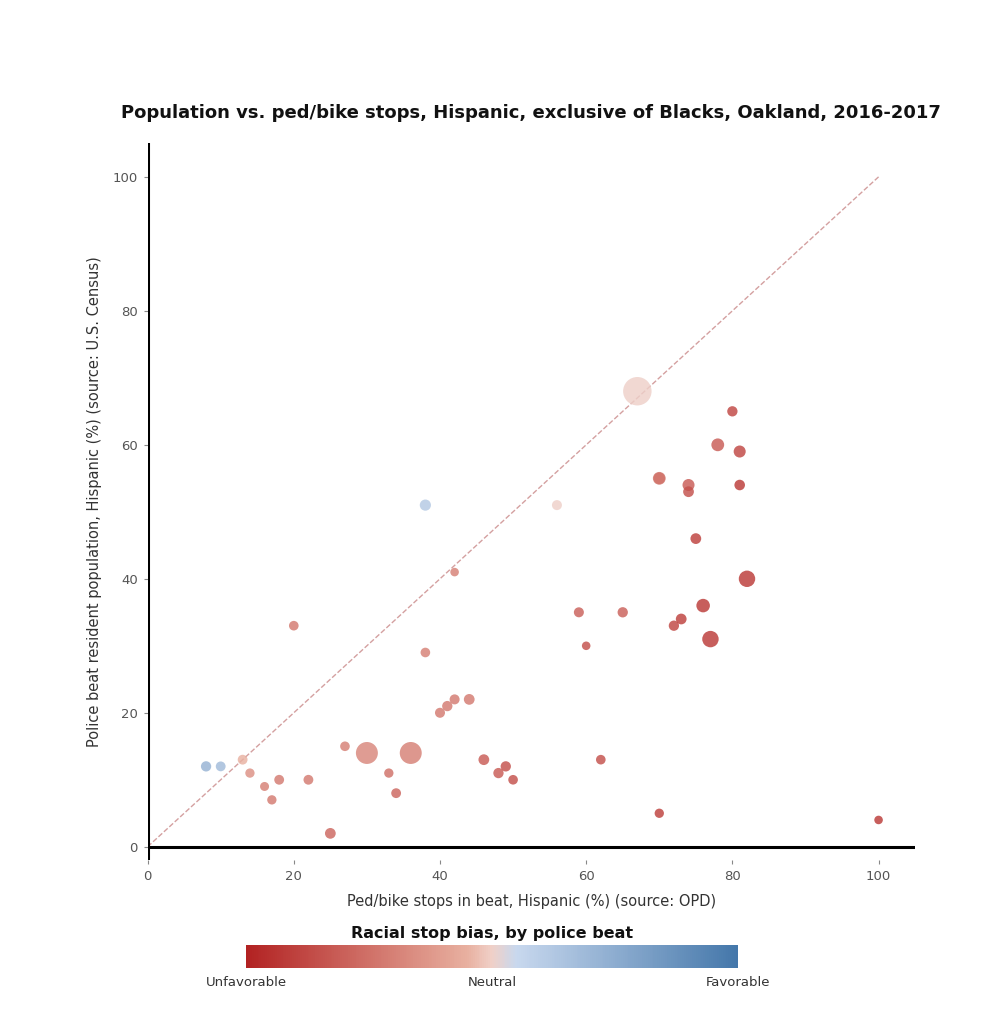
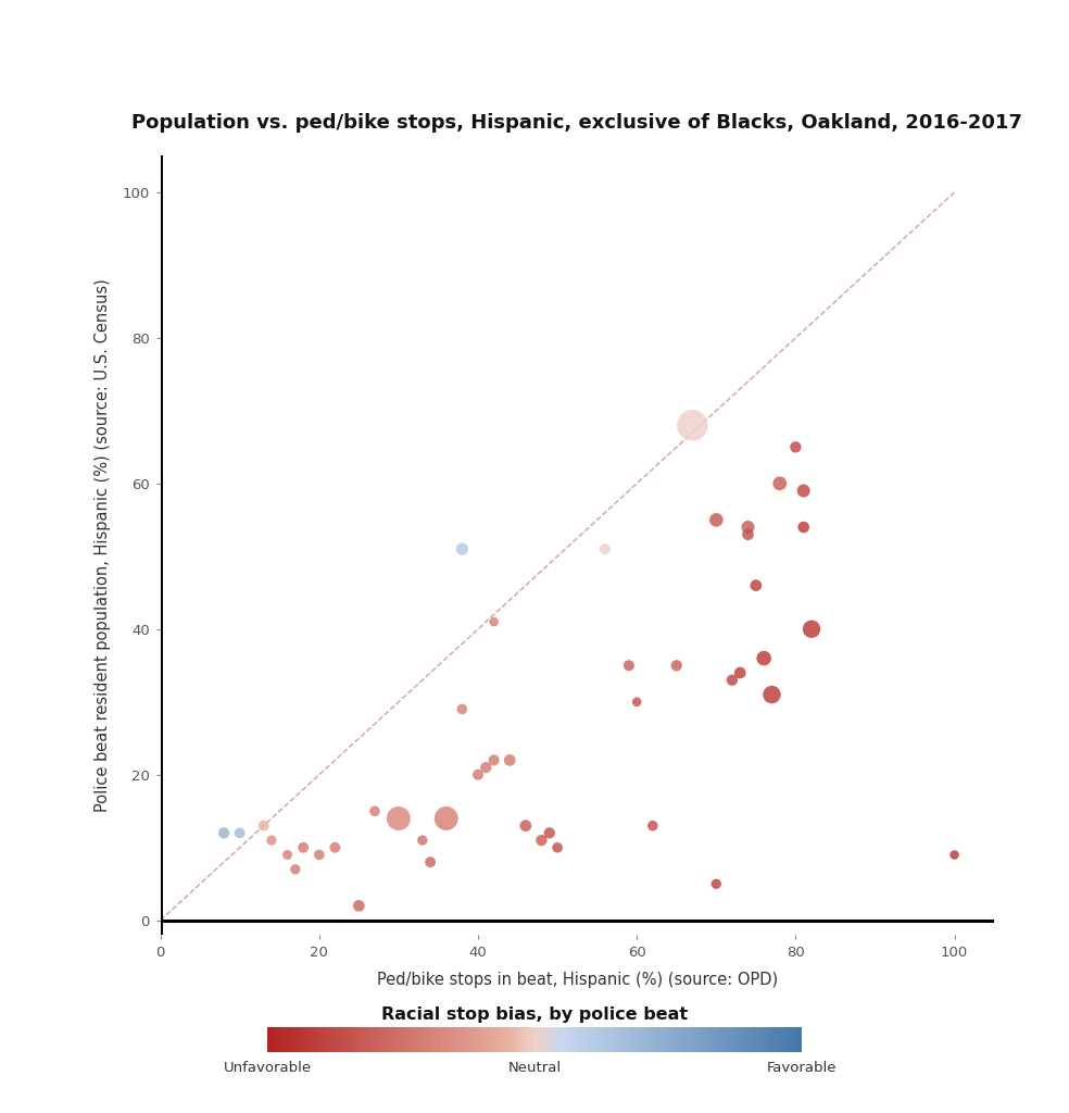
20: 33 -> 9
100: 4 -> 9
